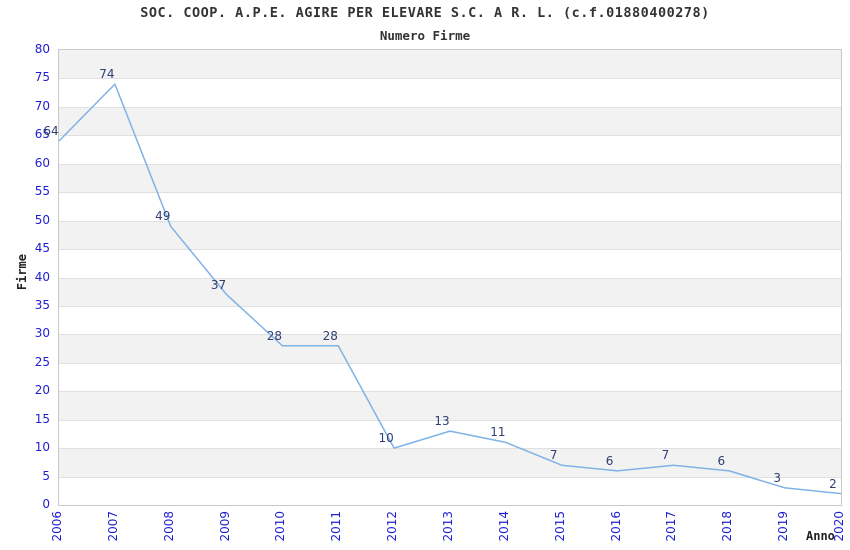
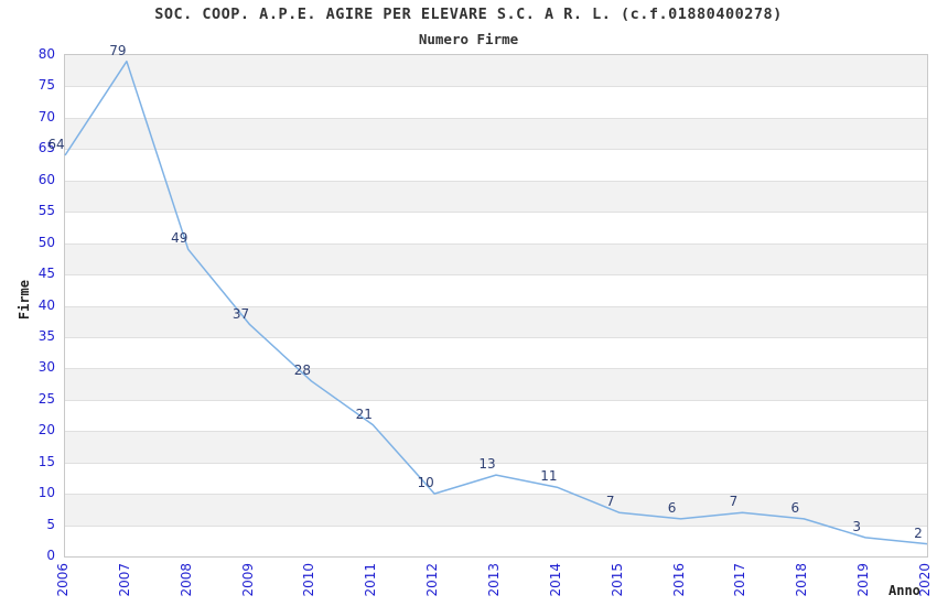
2007: 74 -> 79
2011: 28 -> 21
